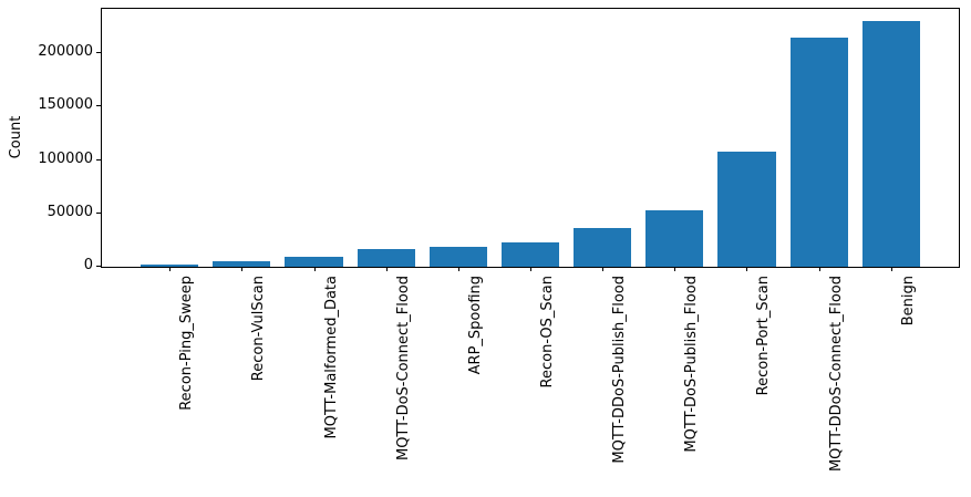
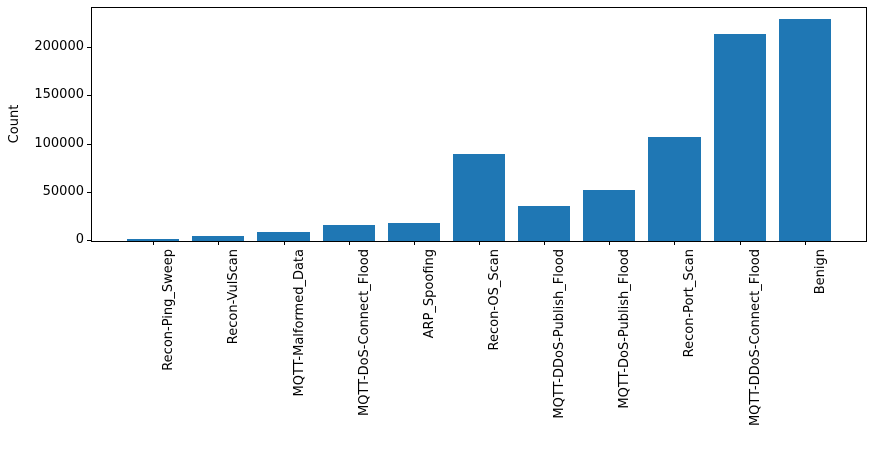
Recon-OS_Scan: 20000 -> 90000
